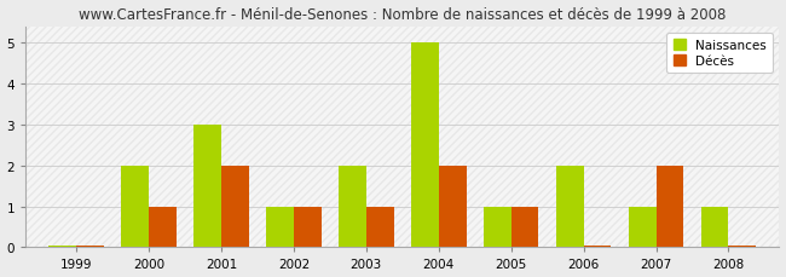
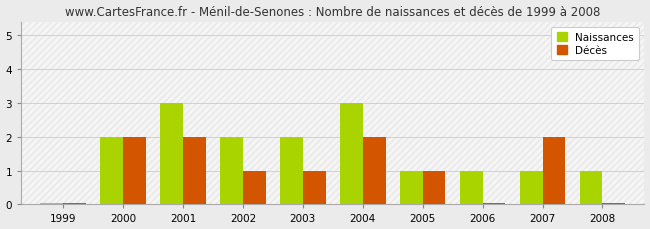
Décès/2000: 1.00 -> 2.00
Naissances/2002: 1.00 -> 2.00
Naissances/2004: 5.00 -> 3.00
Naissances/2006: 2.00 -> 1.00
